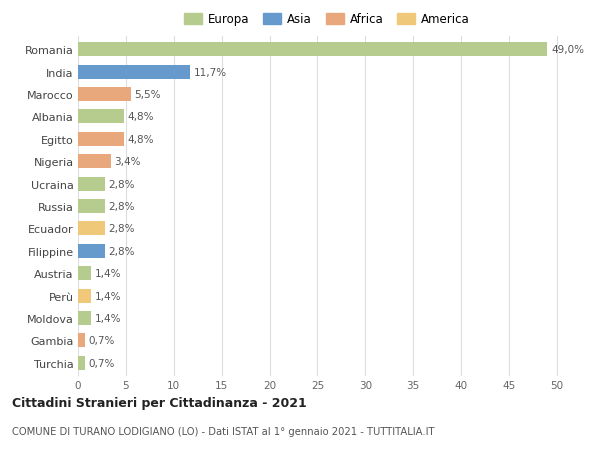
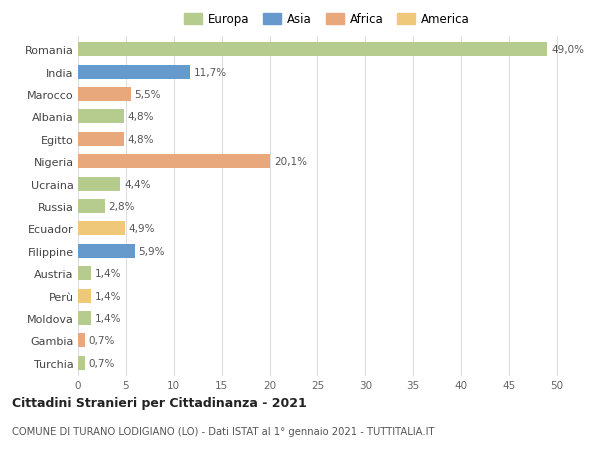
Nigeria: 3,4% -> 20,1%
Ucraina: 2,8% -> 4,4%
Ecuador: 2,8% -> 4,9%
Filippine: 2,8% -> 5,9%
